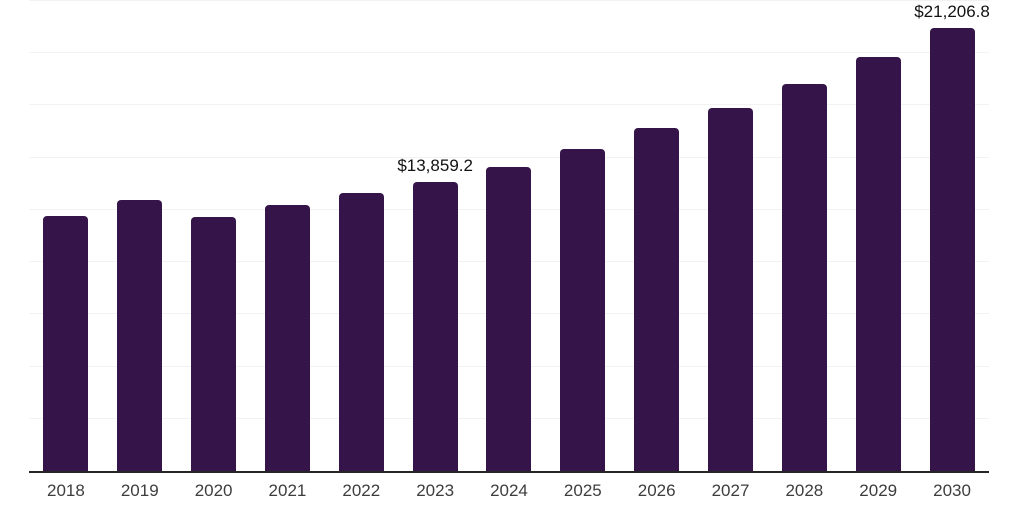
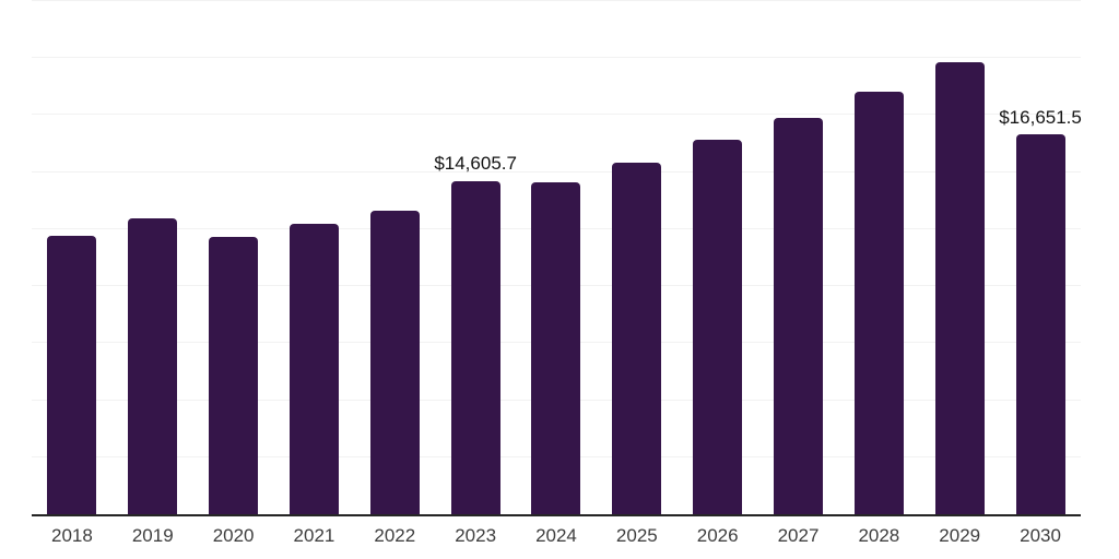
2023: $13,859.2 -> $14,605.7
2030: $21,206.8 -> $16,651.5
